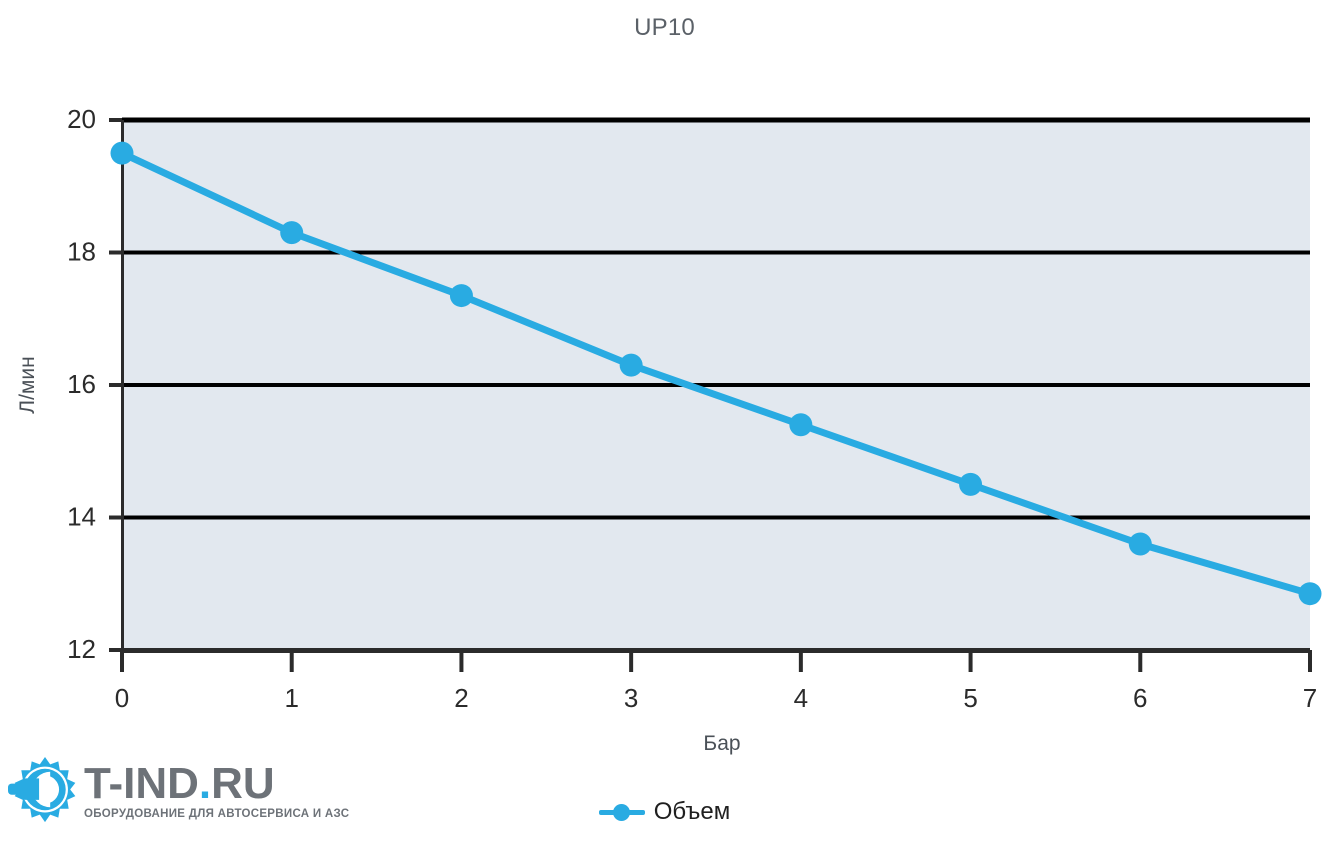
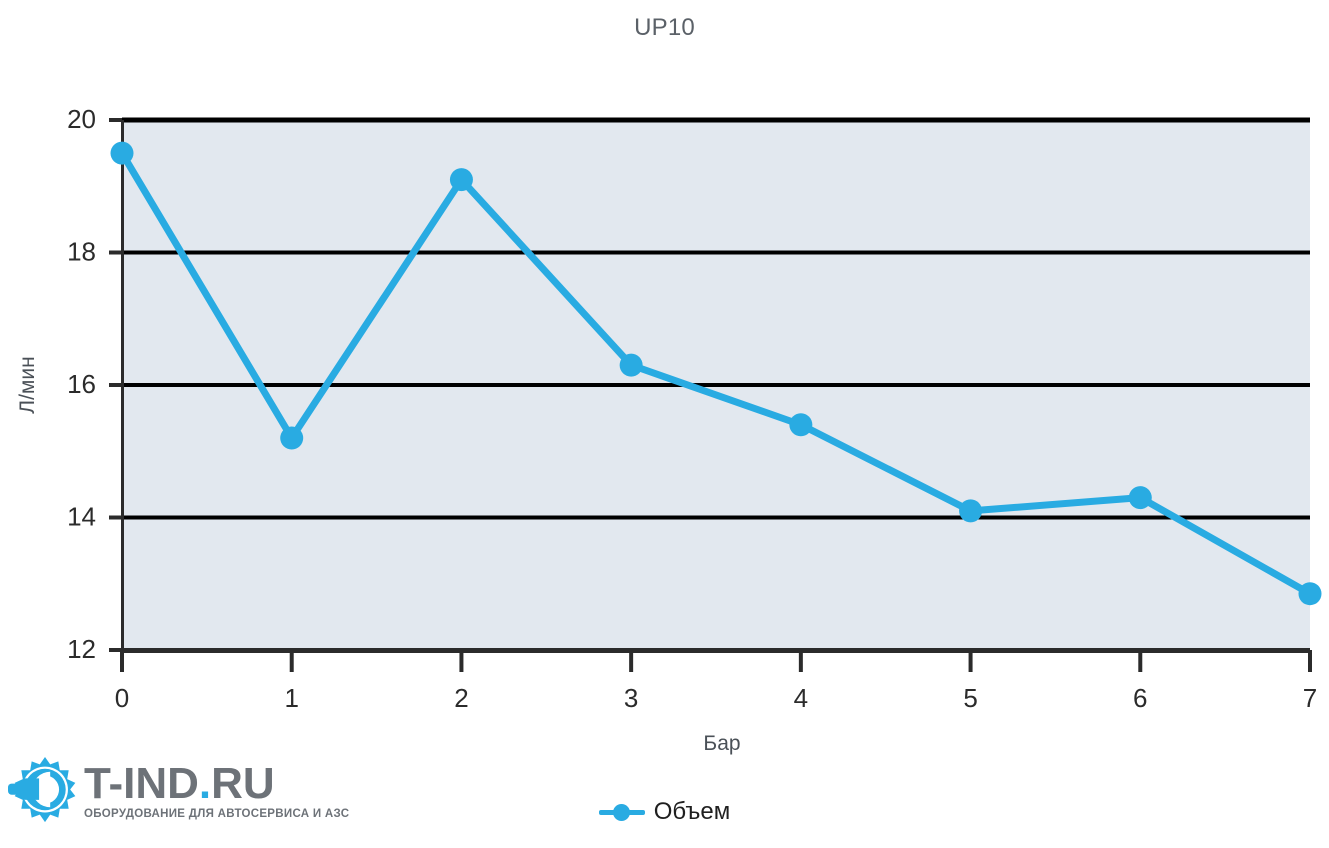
1: 18.3 -> 15.2
2: 17.4 -> 19.1
5: 14.5 -> 14.1
6: 13.6 -> 14.3
